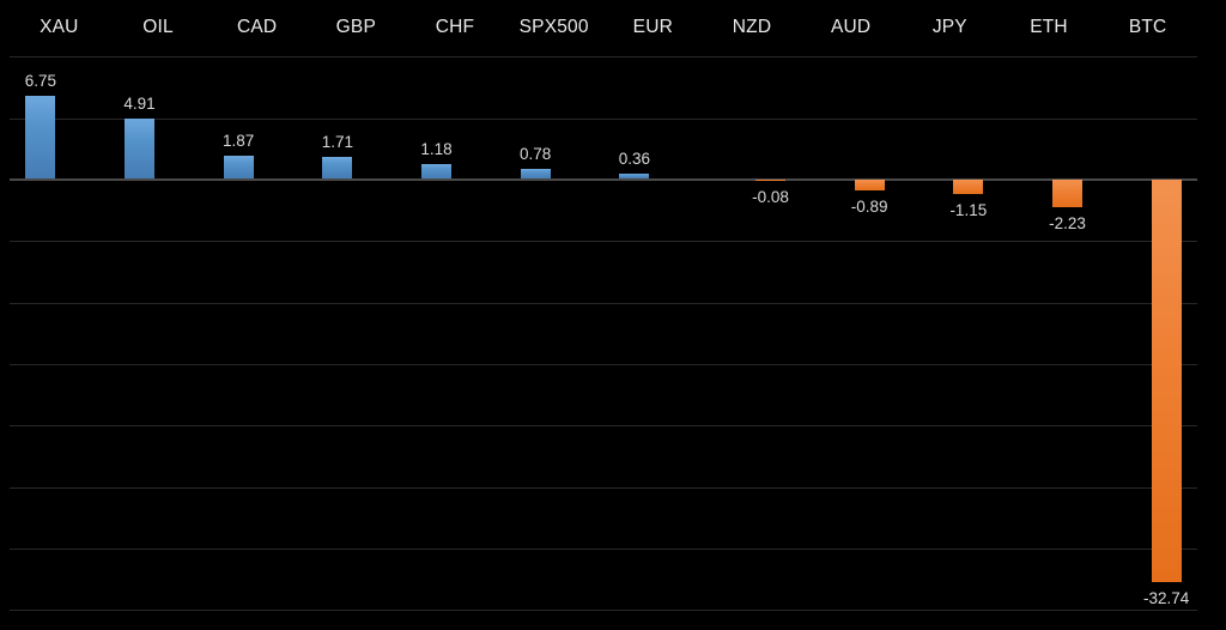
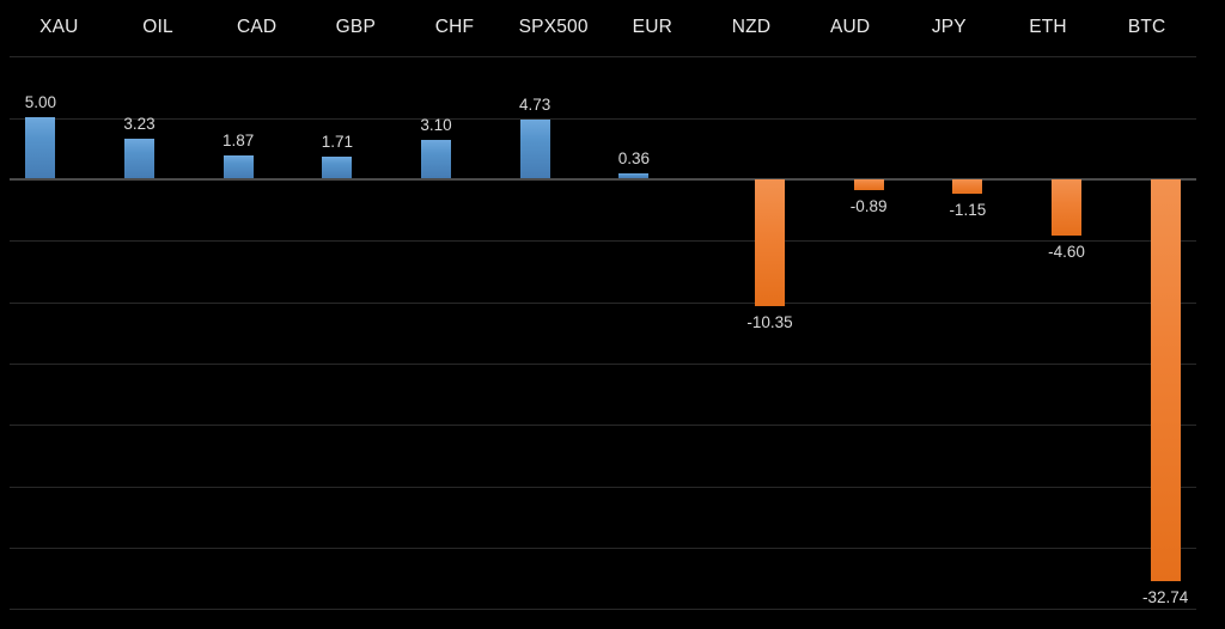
XAU: 6.75 -> 5.00
OIL: 4.91 -> 3.23
CHF: 1.18 -> 3.10
SPX500: 0.78 -> 4.73
NZD: -0.08 -> -10.35
ETH: -2.23 -> -4.60
